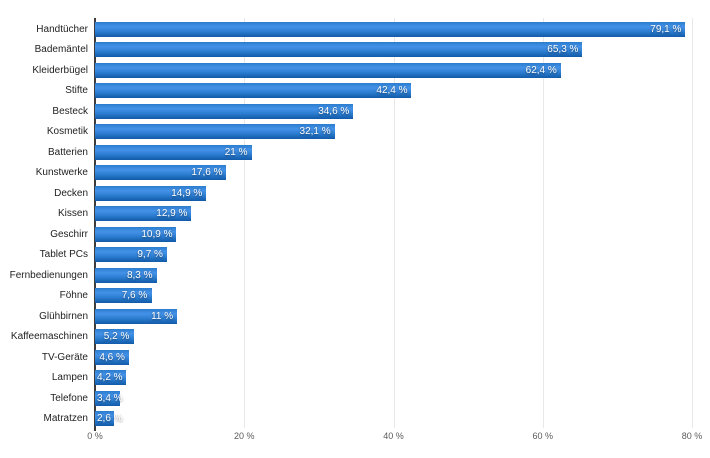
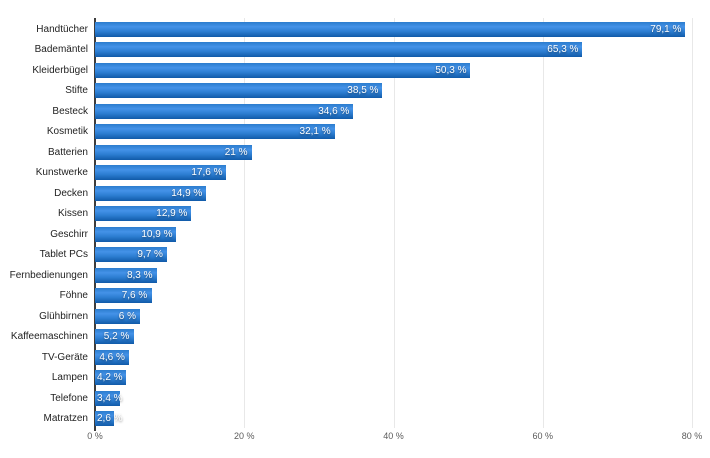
Kleiderbügel: 62,4 -> 50,3
Stifte: 42,4 -> 38,5
Glühbirnen: 11 -> 6
